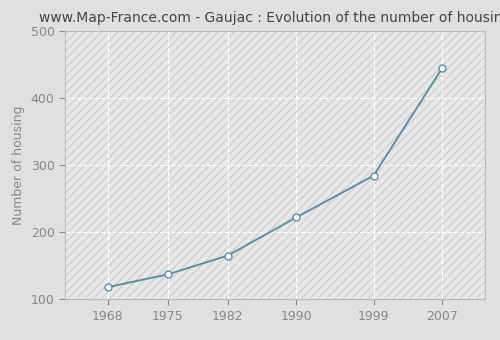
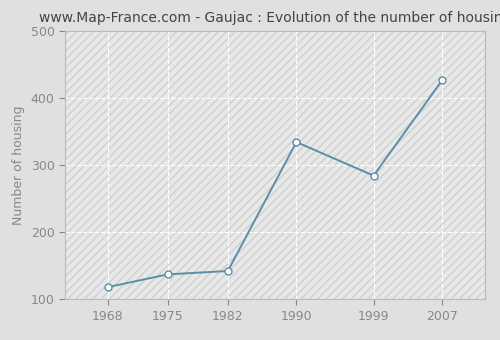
1982: 165 -> 142
1990: 222 -> 334
2007: 444 -> 426
